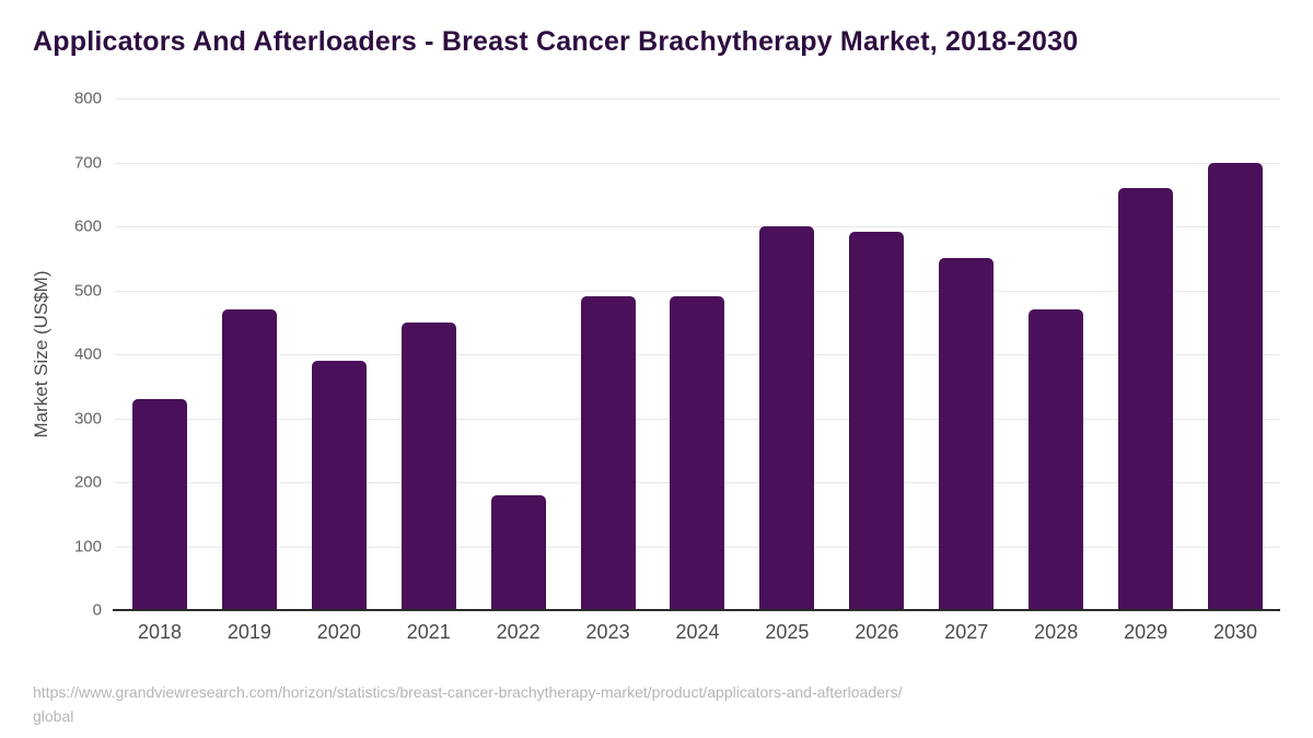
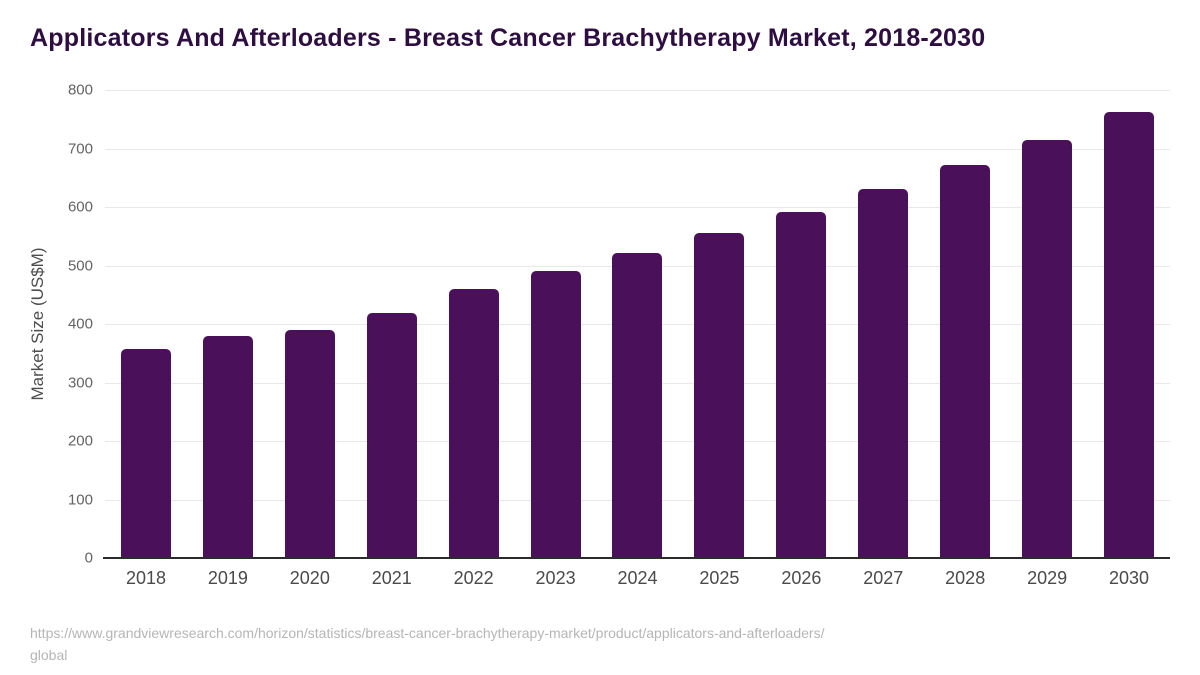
2018: 330 -> 360
2019: 470 -> 380
2021: 450 -> 420
2022: 180 -> 460
2024: 490 -> 520
2025: 600 -> 560
2027: 550 -> 630
2028: 470 -> 670
2029: 660 -> 710
2030: 700 -> 760
